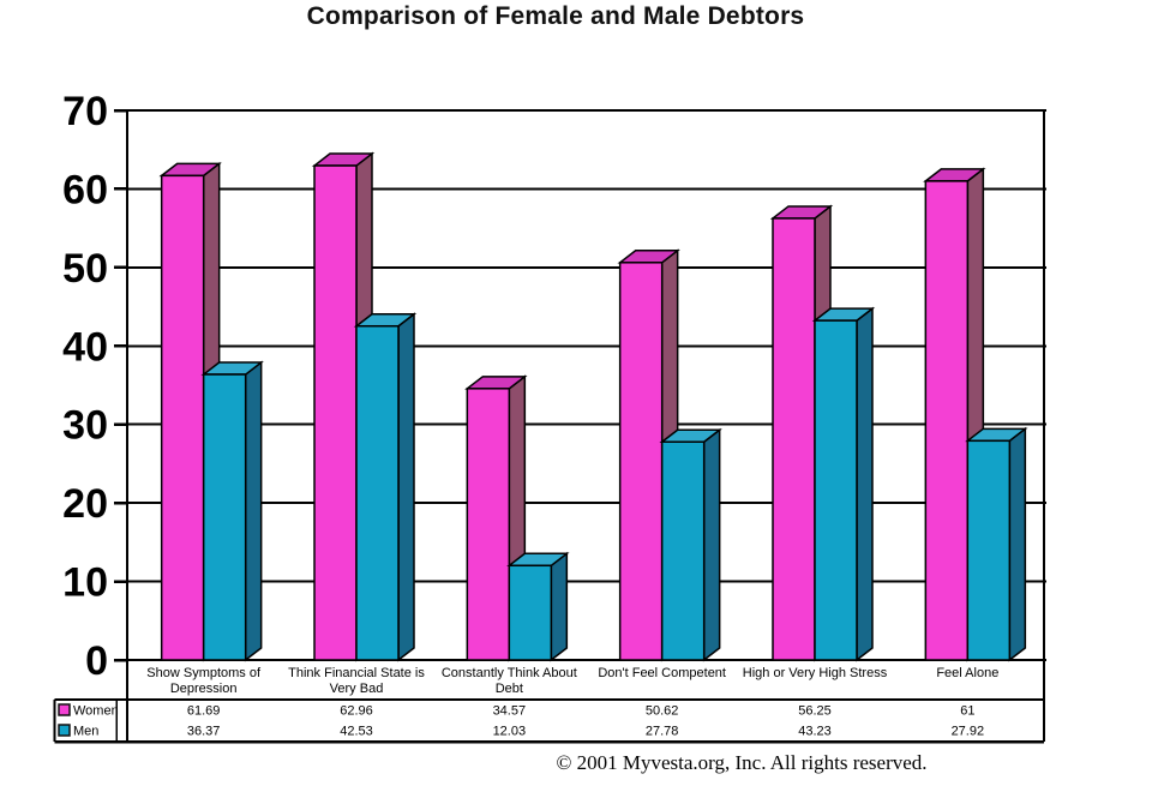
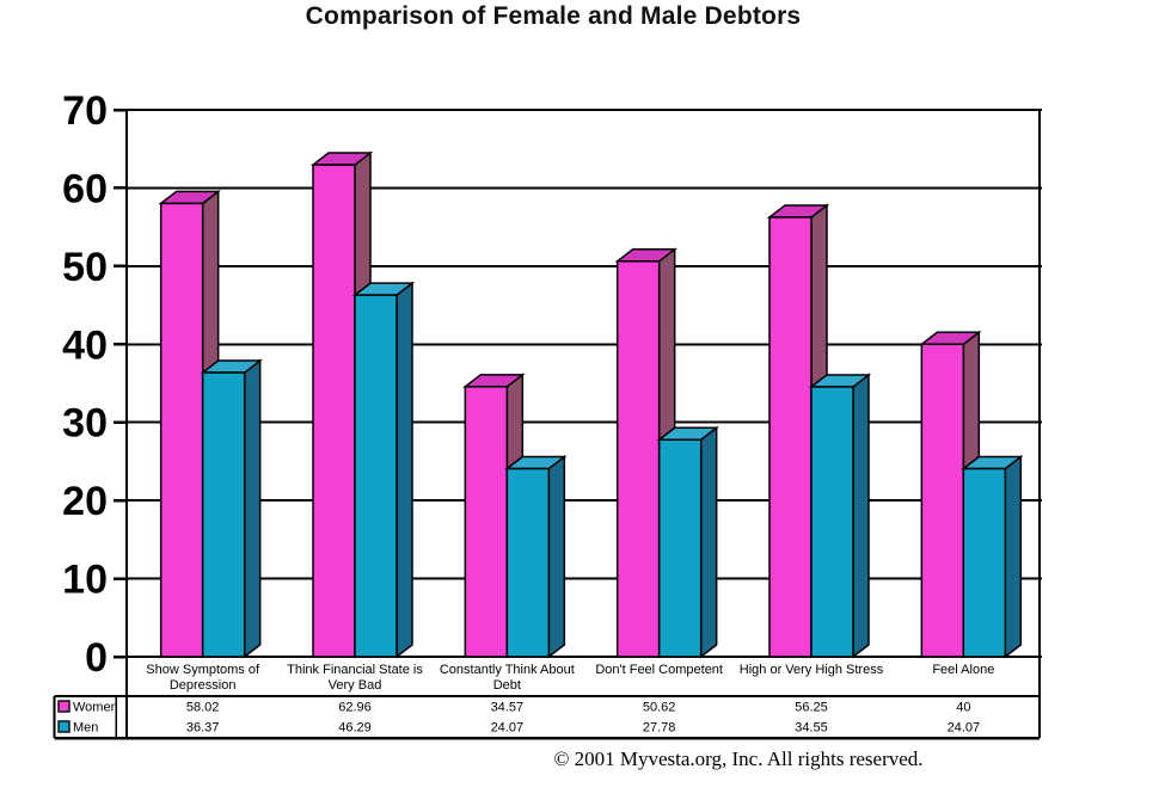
Women/Show Symptoms of Depression: 61.69 -> 58.02
Men/Think Financial State is Very Bad: 42.53 -> 46.29
Men/Constantly Think About Debt: 12.03 -> 24.07
Men/High or Very High Stress: 43.23 -> 34.55
Women/Feel Alone: 61 -> 40
Men/Feel Alone: 27.92 -> 24.07
